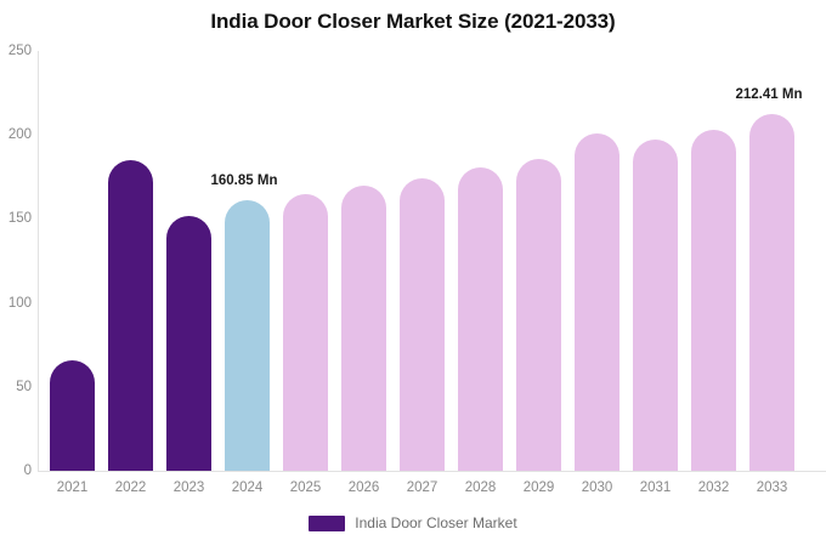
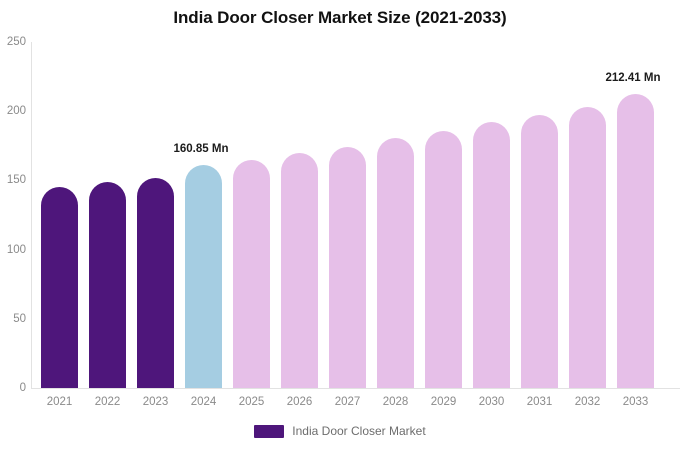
2021: 66 -> 145
2022: 185 -> 149
2030: 201 -> 192
